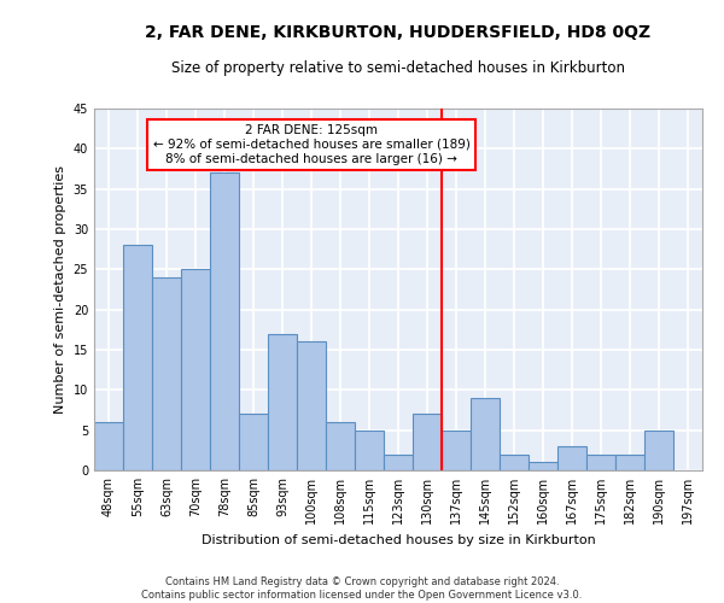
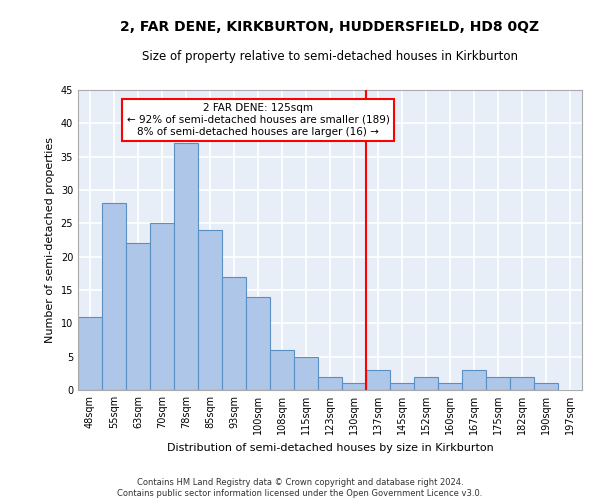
48sqm: 6 -> 11
63sqm: 24 -> 22
85sqm: 7 -> 24
100sqm: 16 -> 14
130sqm: 7 -> 1
137sqm: 5 -> 3
145sqm: 9 -> 1
190sqm: 5 -> 1
